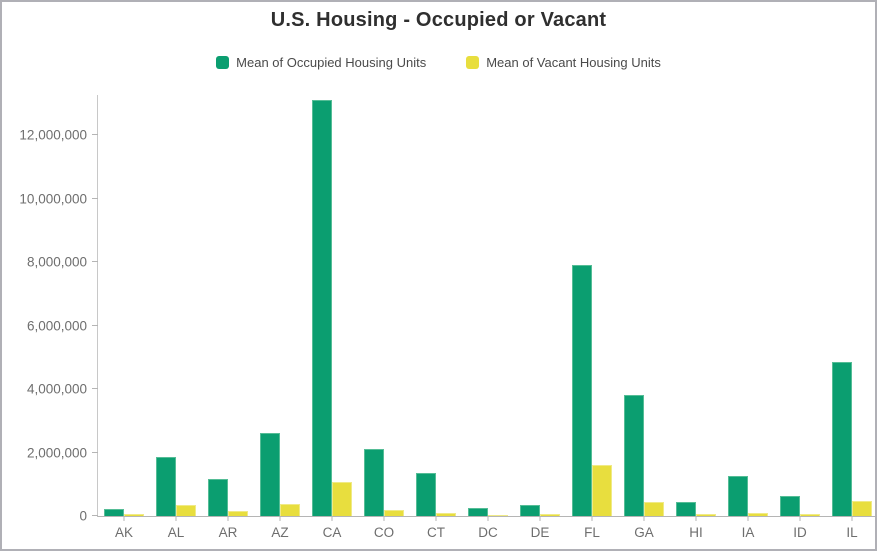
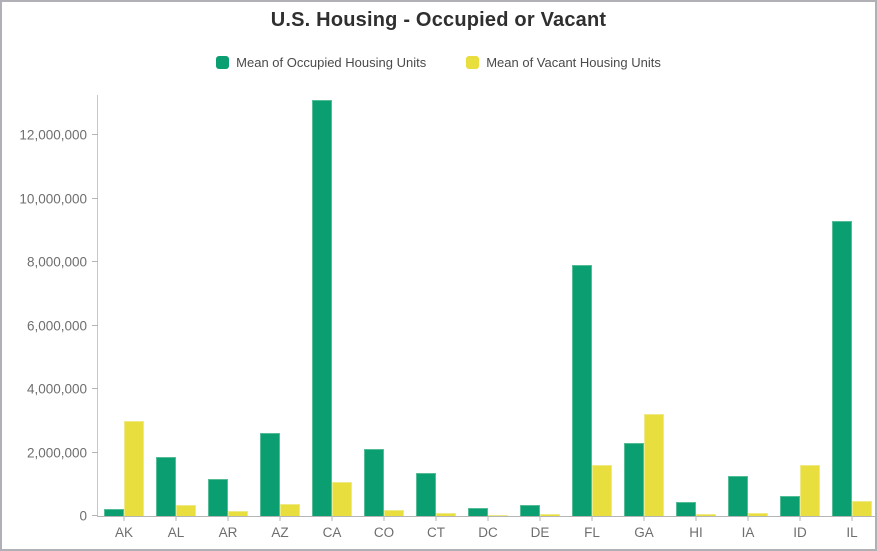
Mean of Vacant Housing Units/AK: 100000 -> 3000000
Mean of Occupied Housing Units/GA: 3800000 -> 2300000
Mean of Vacant Housing Units/GA: 400000 -> 3200000
Mean of Vacant Housing Units/ID: 100000 -> 1600000
Mean of Occupied Housing Units/IL: 4800000 -> 9300000
